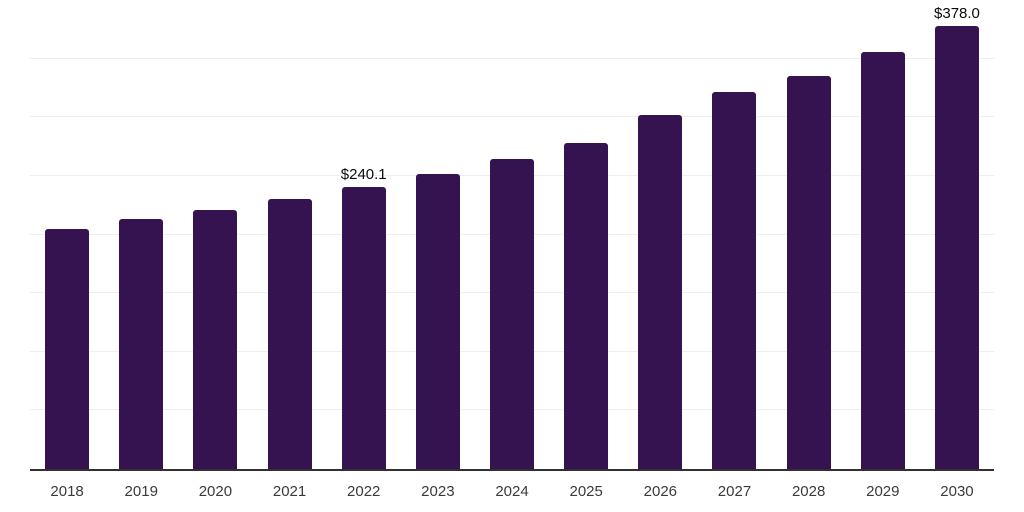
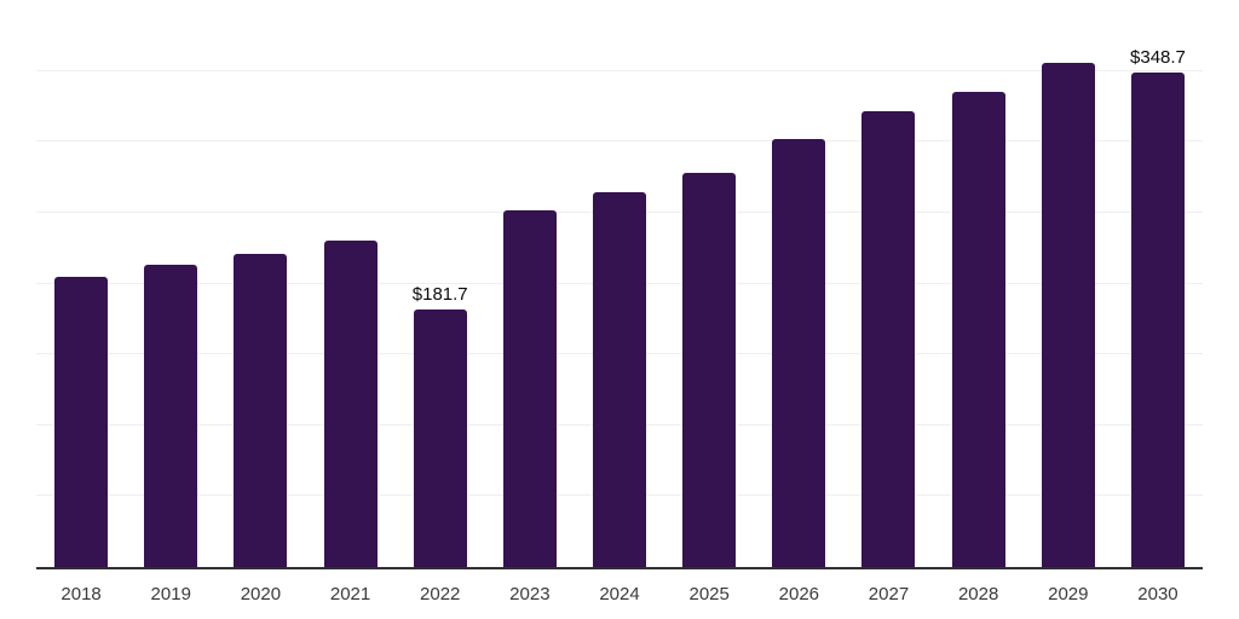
2022: $240.1 -> $181.7
2030: $378.0 -> $348.7
